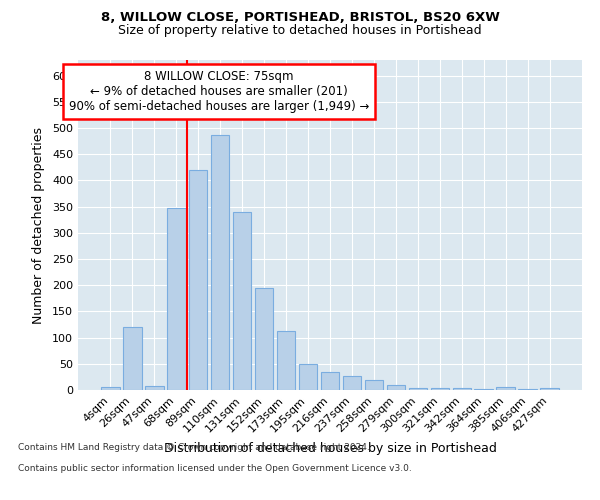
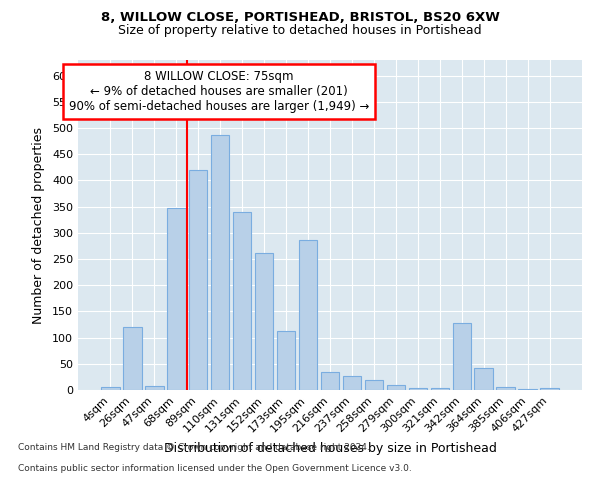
152sqm: 195 -> 262
195sqm: 50 -> 286
342sqm: 4 -> 128
364sqm: 2 -> 42
